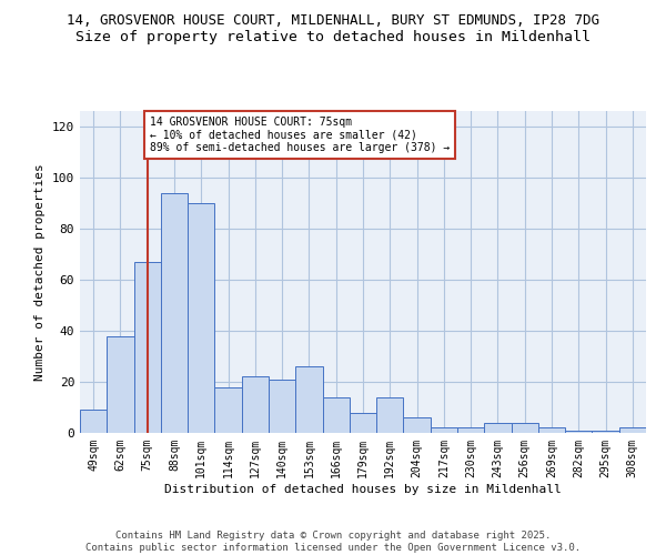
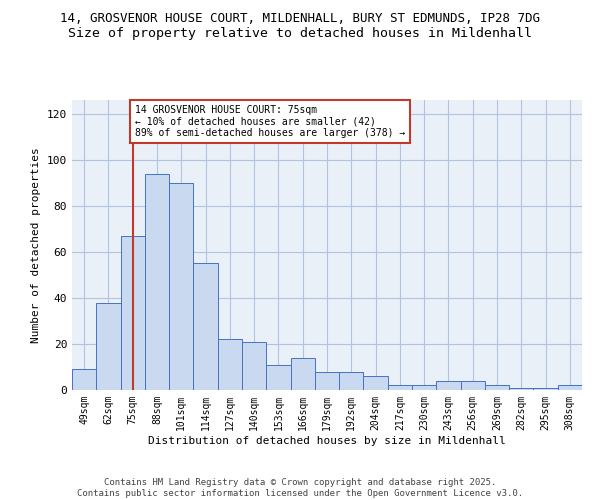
114sqm: 18 -> 55
153sqm: 26 -> 11
192sqm: 14 -> 8
